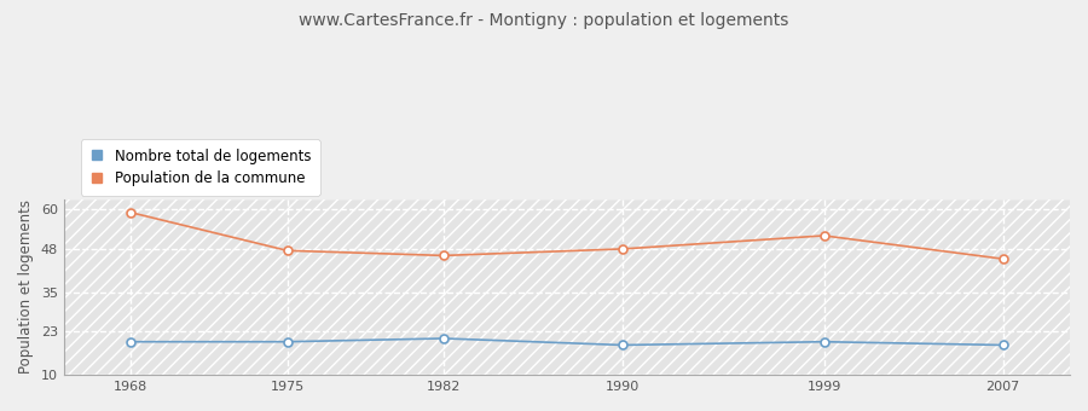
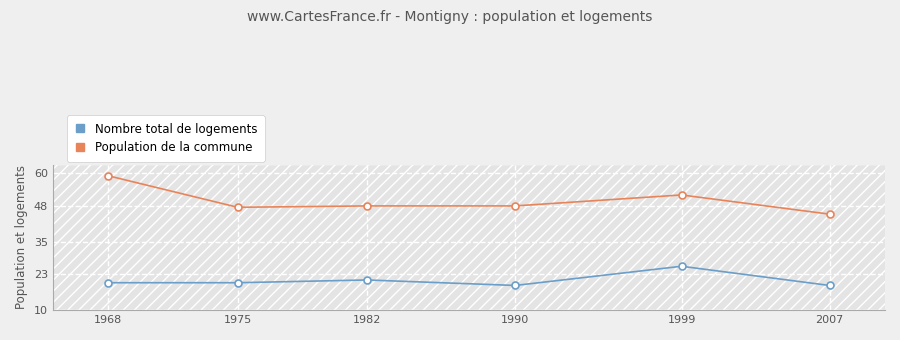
Population de la commune/1982: 46.0 -> 48.0
Nombre total de logements/1999: 20 -> 26
